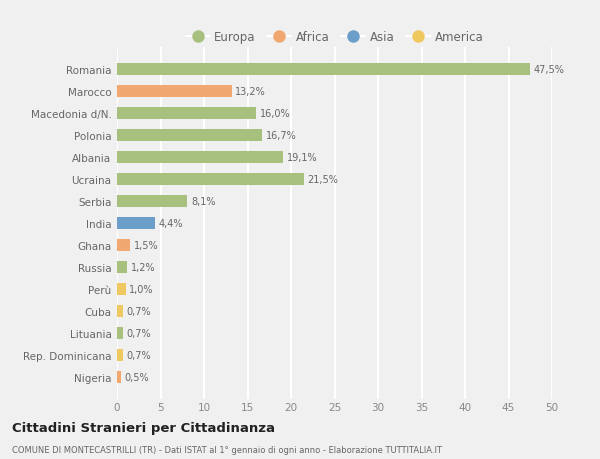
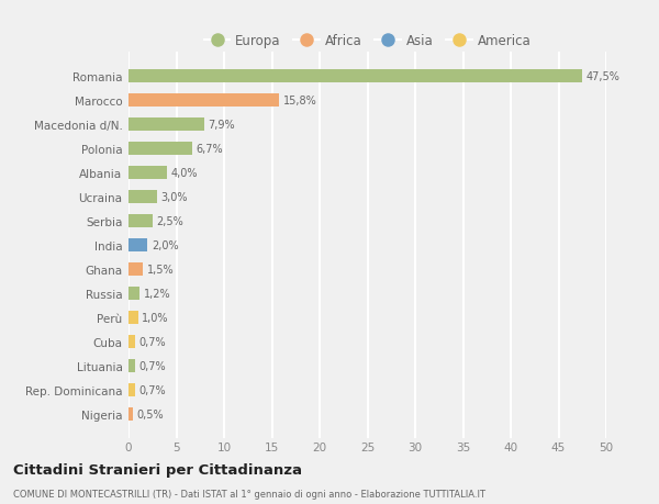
Marocco: 13,2% -> 15,8%
Macedonia d/N.: 16,0% -> 7,9%
Polonia: 16,7% -> 6,7%
Albania: 19,1% -> 4,0%
Ucraina: 21,5% -> 3,0%
Serbia: 8,1% -> 2,5%
India: 4,4% -> 2,0%
